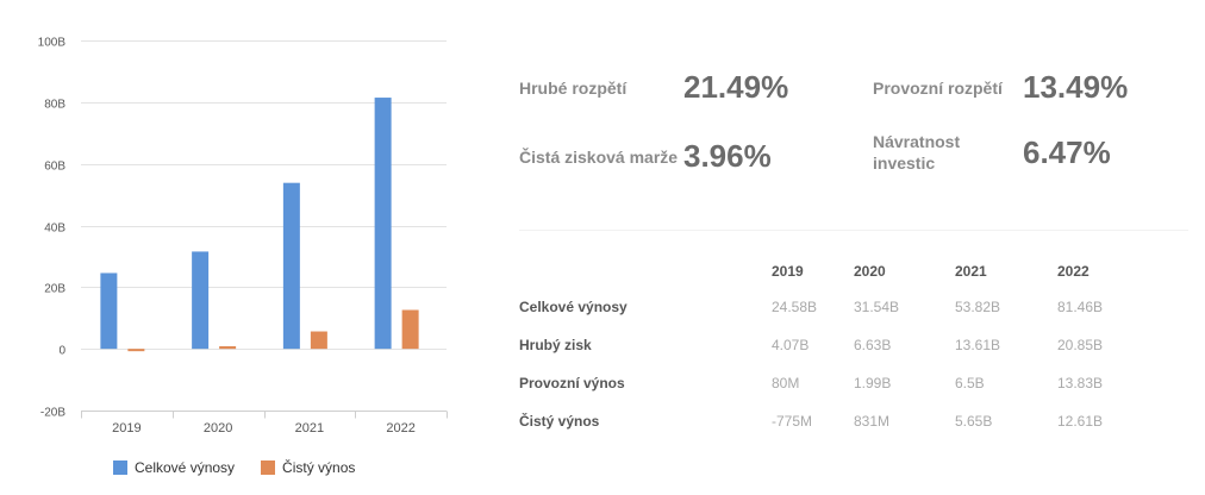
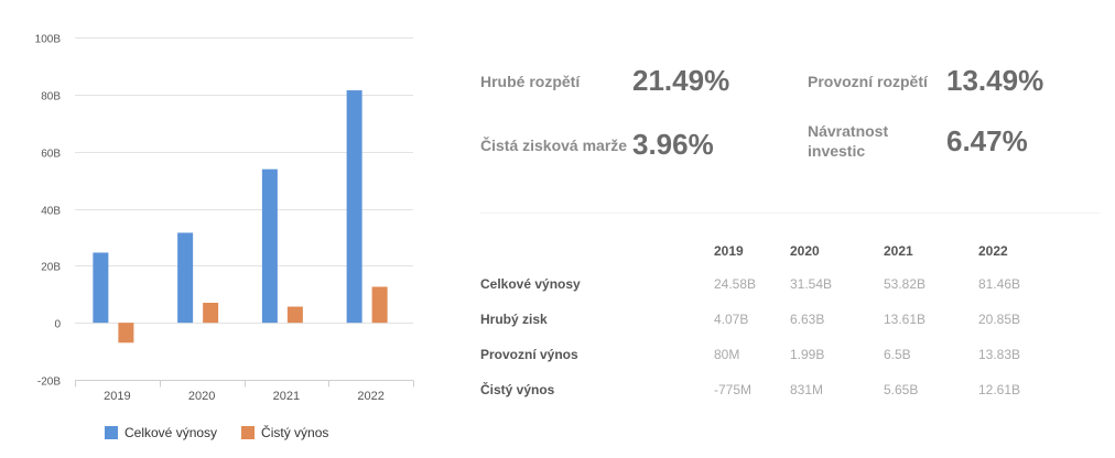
Čistý výnos/2019: -1B -> -7B
Čistý výnos/2020: 1B -> 7B
